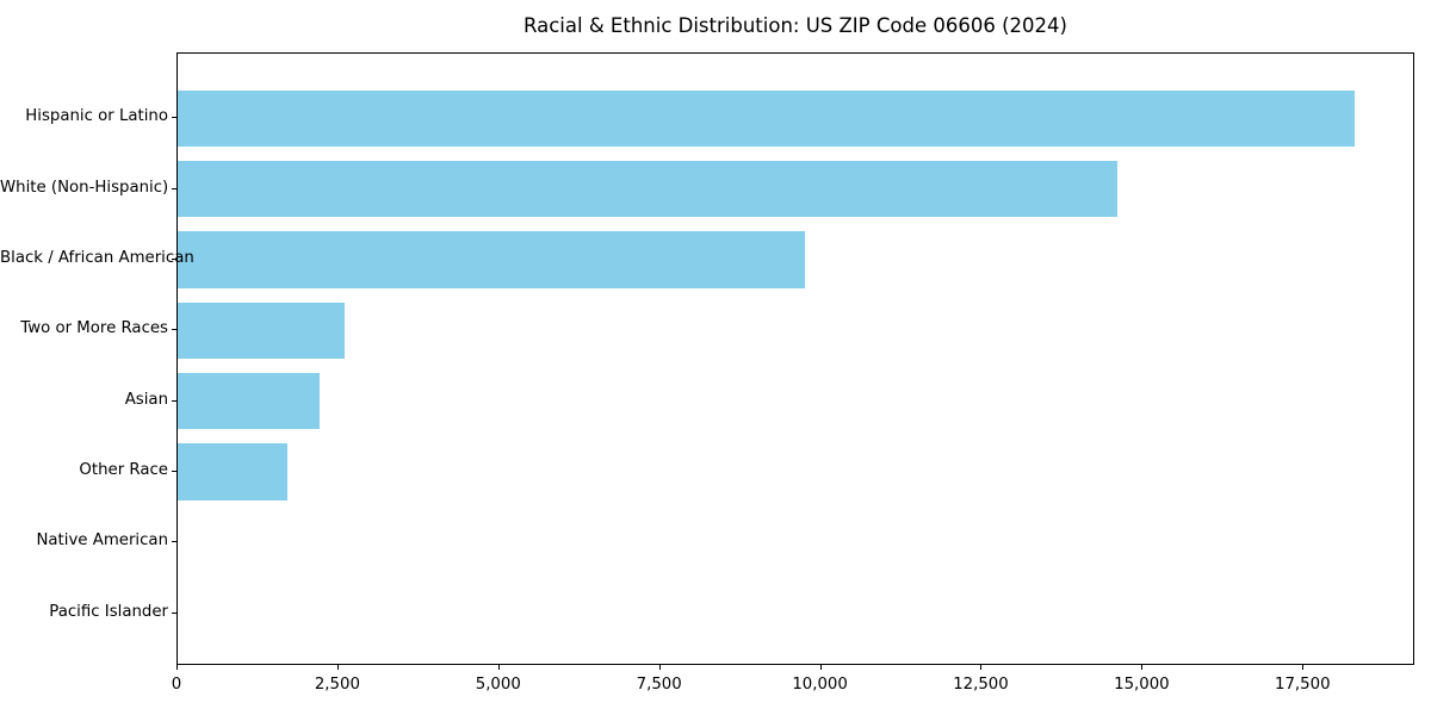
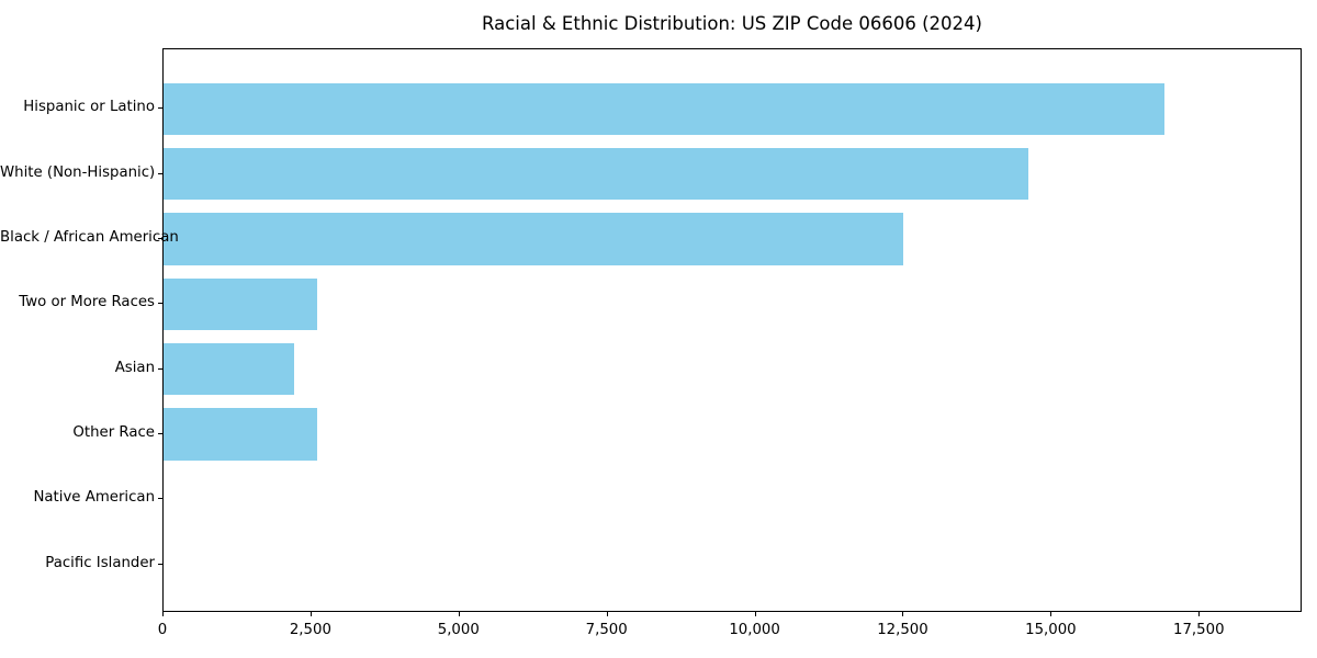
Hispanic or Latino: 18300 -> 16900
Black / African American: 9800 -> 12500
Other Race: 1700 -> 2600
